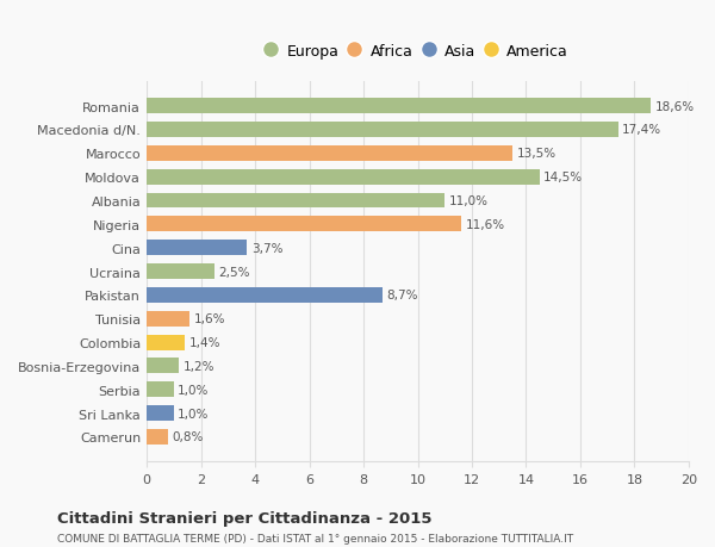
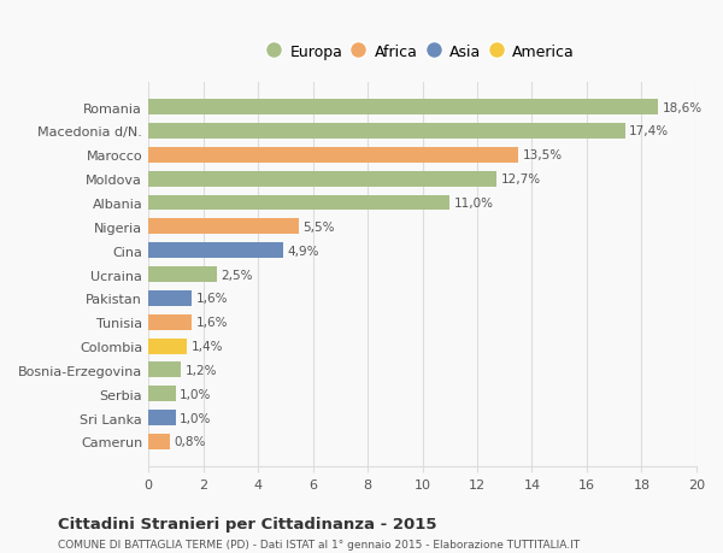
Moldova: 14,5% -> 12,7%
Nigeria: 11,6% -> 5,5%
Cina: 3,7% -> 4,9%
Pakistan: 8,7% -> 1,6%
